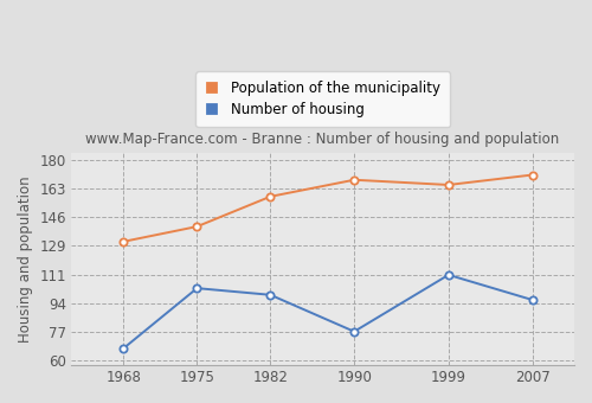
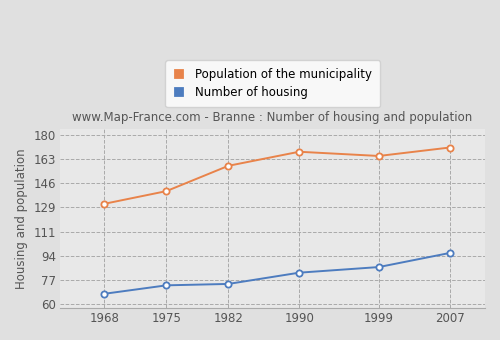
Number of housing/1975: 103 -> 73
Number of housing/1982: 99 -> 74
Number of housing/1990: 77 -> 82
Number of housing/1999: 111 -> 86
